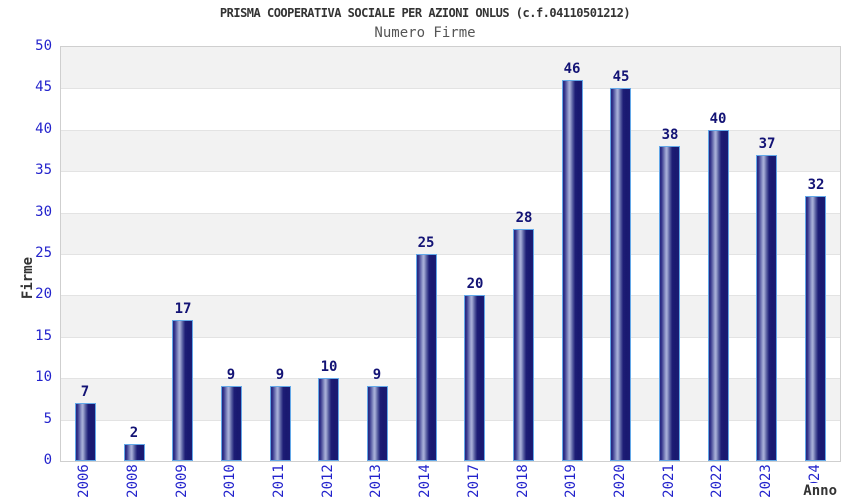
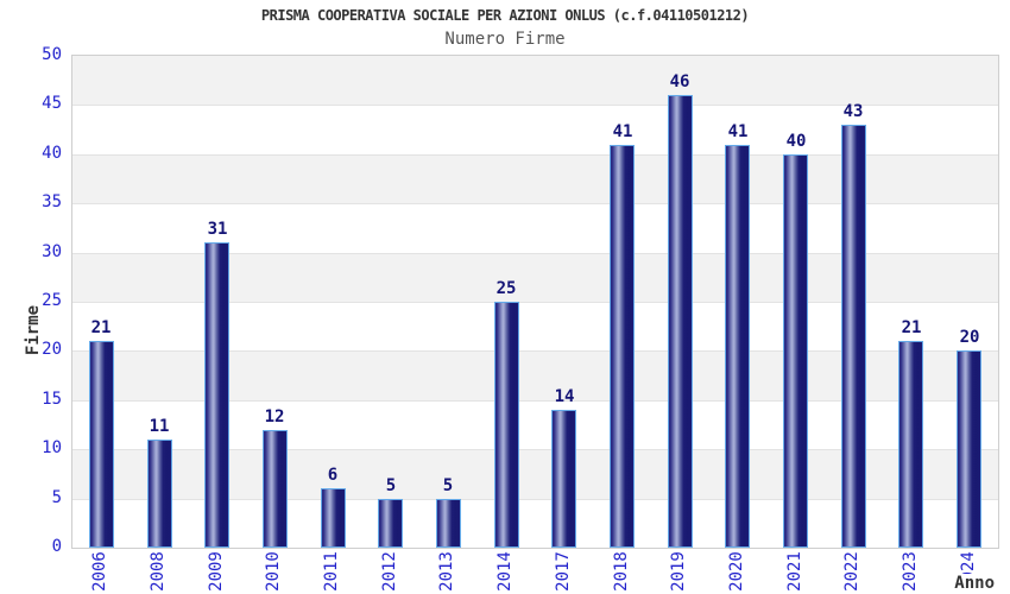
2006: 7 -> 21
2008: 2 -> 11
2009: 17 -> 31
2010: 9 -> 12
2011: 9 -> 6
2012: 10 -> 5
2013: 9 -> 5
2017: 20 -> 14
2018: 28 -> 41
2020: 45 -> 41
2021: 38 -> 40
2022: 40 -> 43
2023: 37 -> 21
2024: 32 -> 20
